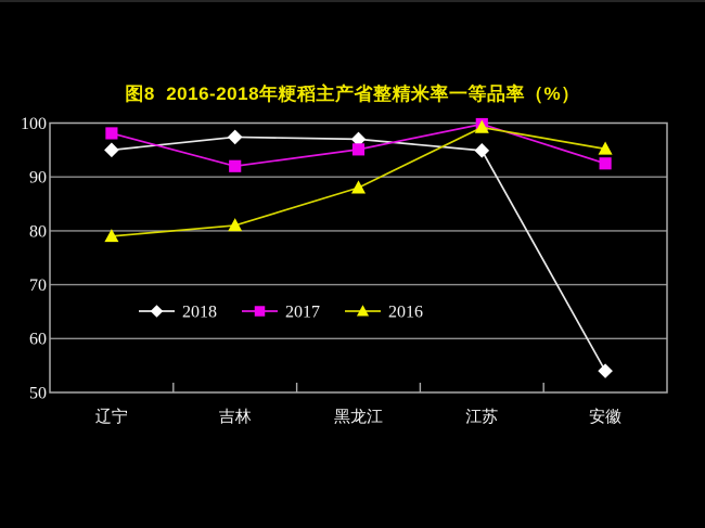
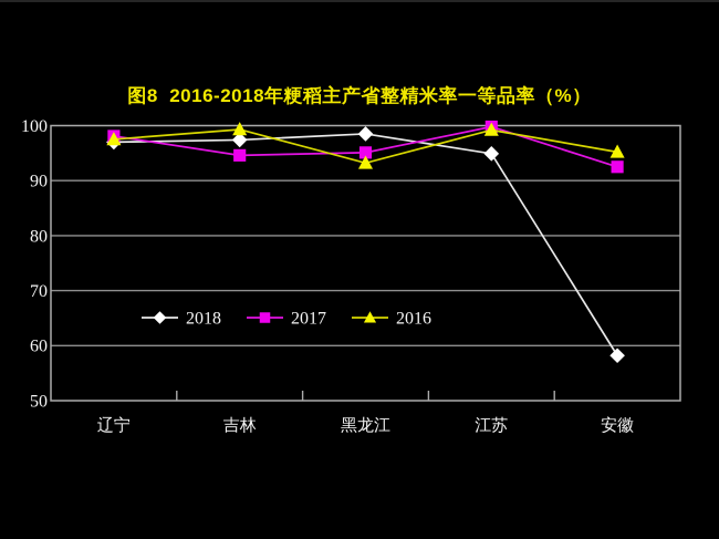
2018/辽宁: 95 -> 97
2016/辽宁: 79 -> 98
2017/吉林: 92 -> 95
2016/吉林: 81 -> 99
2018/黑龙江: 97 -> 98
2016/黑龙江: 88 -> 93
2018/安徽: 54 -> 58
